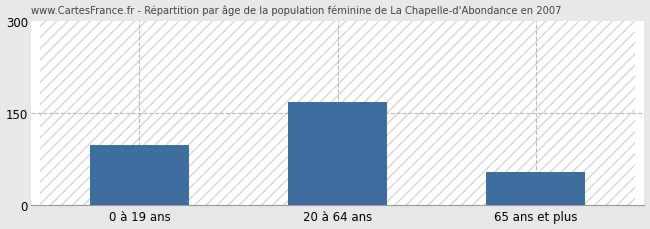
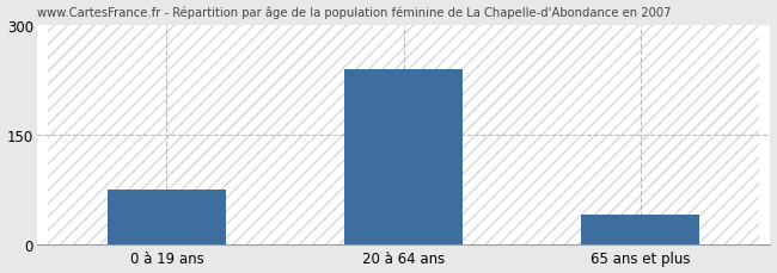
0 à 19 ans: 98 -> 75
20 à 64 ans: 168 -> 240
65 ans et plus: 54 -> 40
